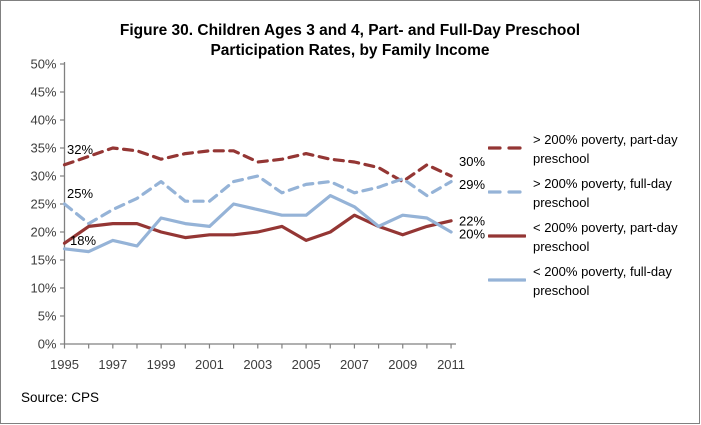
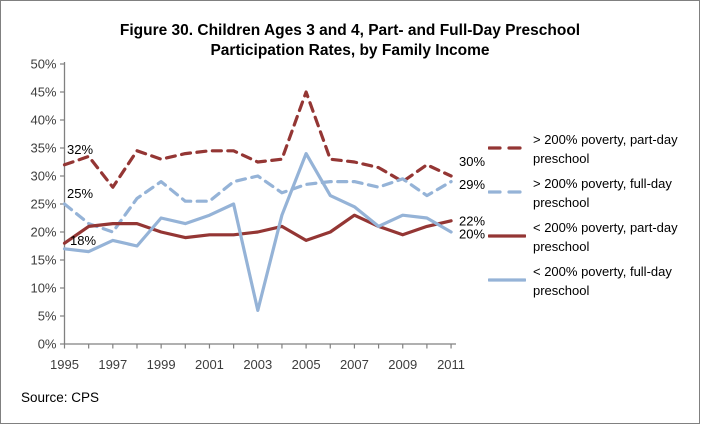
> 200% poverty, part-day preschool/1997: 35% -> 28%
> 200% poverty, full-day preschool/1997: 24% -> 20%
< 200% poverty, full-day preschool/2001: 21% -> 23%
< 200% poverty, full-day preschool/2003: 24% -> 6%
> 200% poverty, part-day preschool/2005: 34% -> 45%
< 200% poverty, full-day preschool/2005: 23% -> 34%
> 200% poverty, full-day preschool/2007: 27% -> 29%
